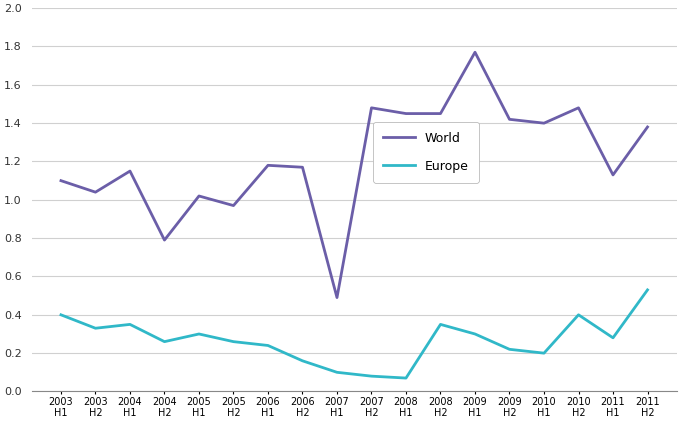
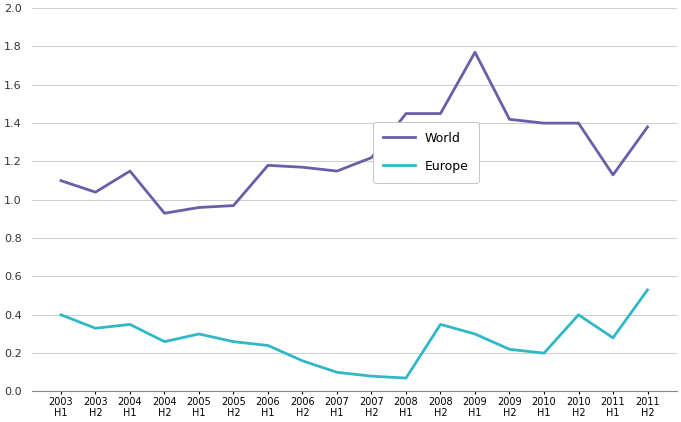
World/2004 H2: 0.79 -> 0.93
World/2005 H1: 1.02 -> 0.96
World/2007 H1: 0.49 -> 1.15
World/2007 H2: 1.48 -> 1.22
World/2010 H2: 1.48 -> 1.40
